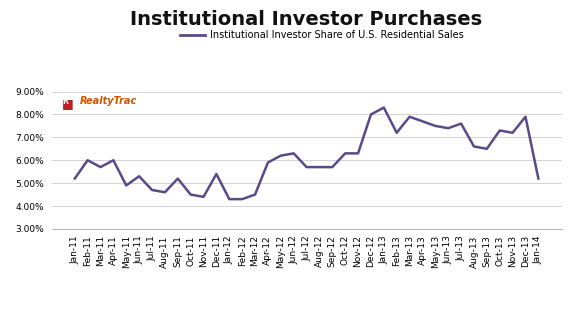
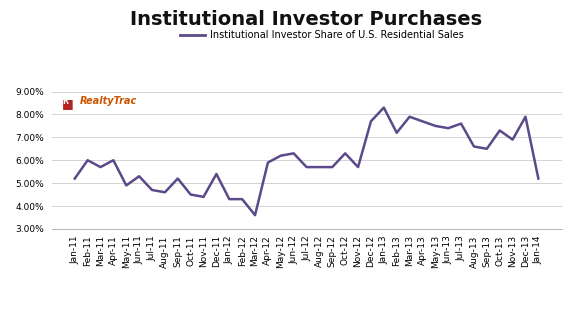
Mar-12: 4.5% -> 3.6%
Nov-12: 6.3% -> 5.7%
Dec-12: 8.0% -> 7.7%
Nov-13: 7.2% -> 6.9%
